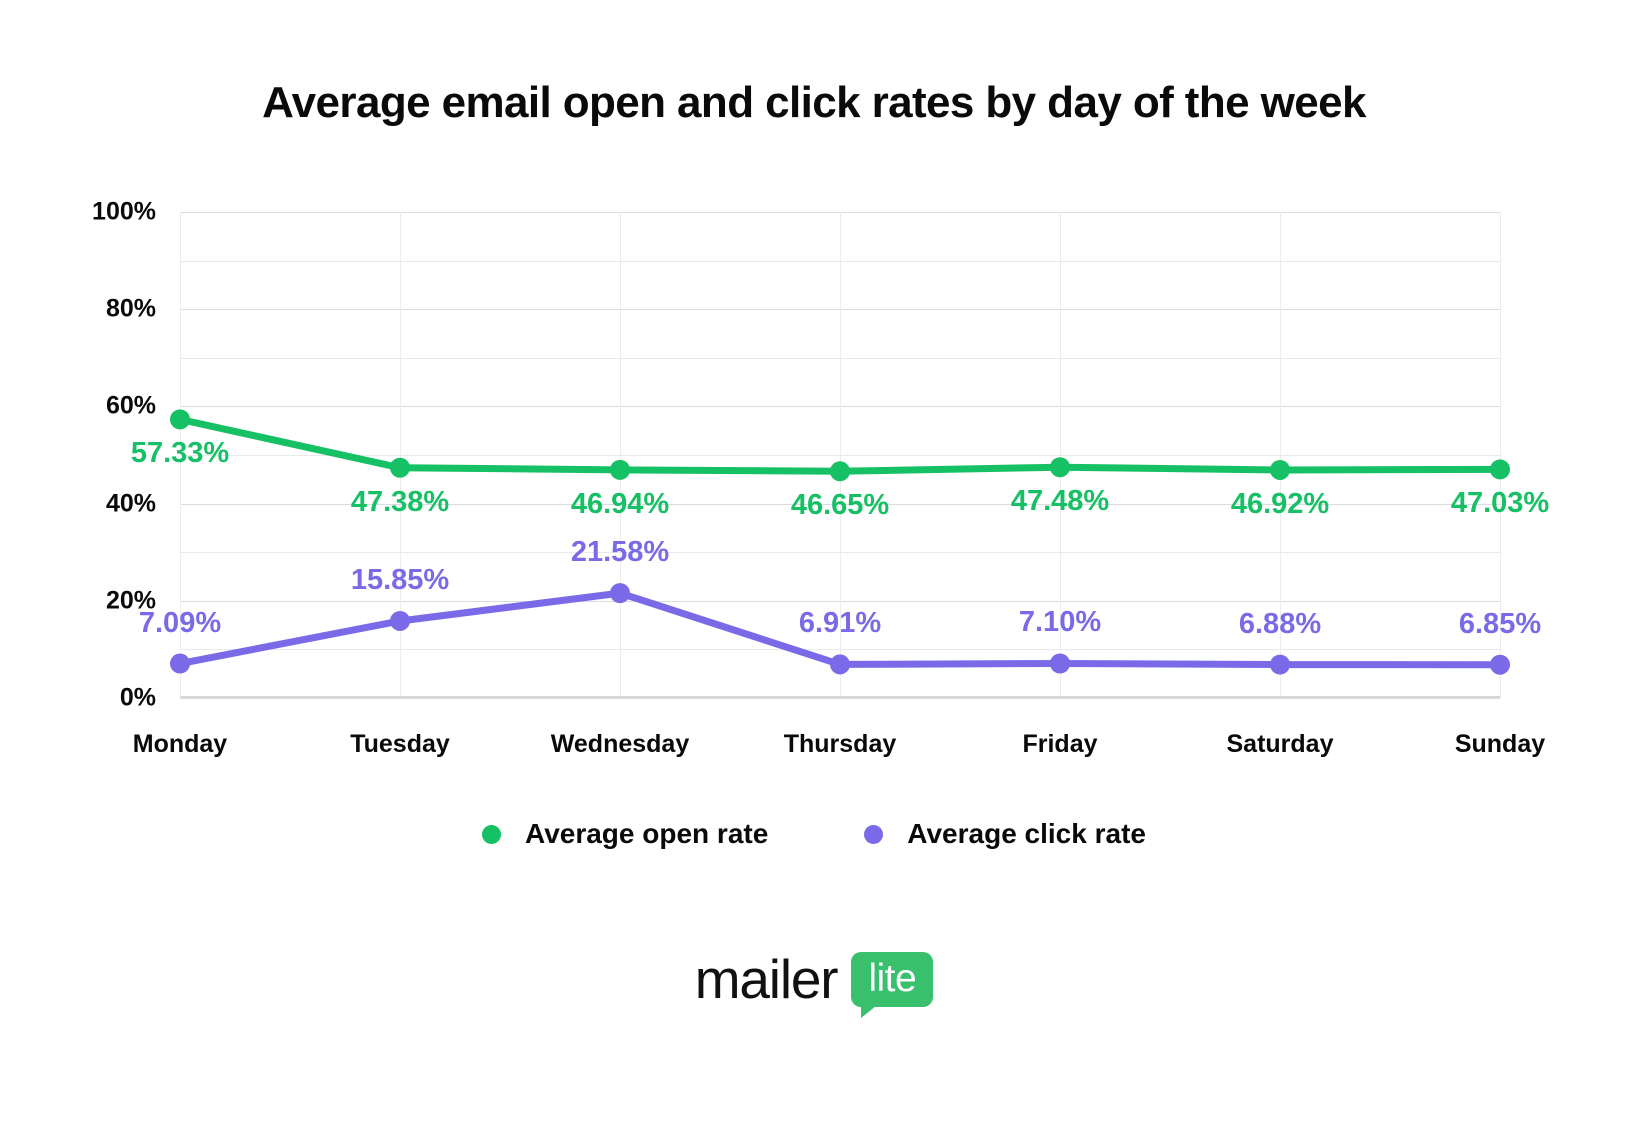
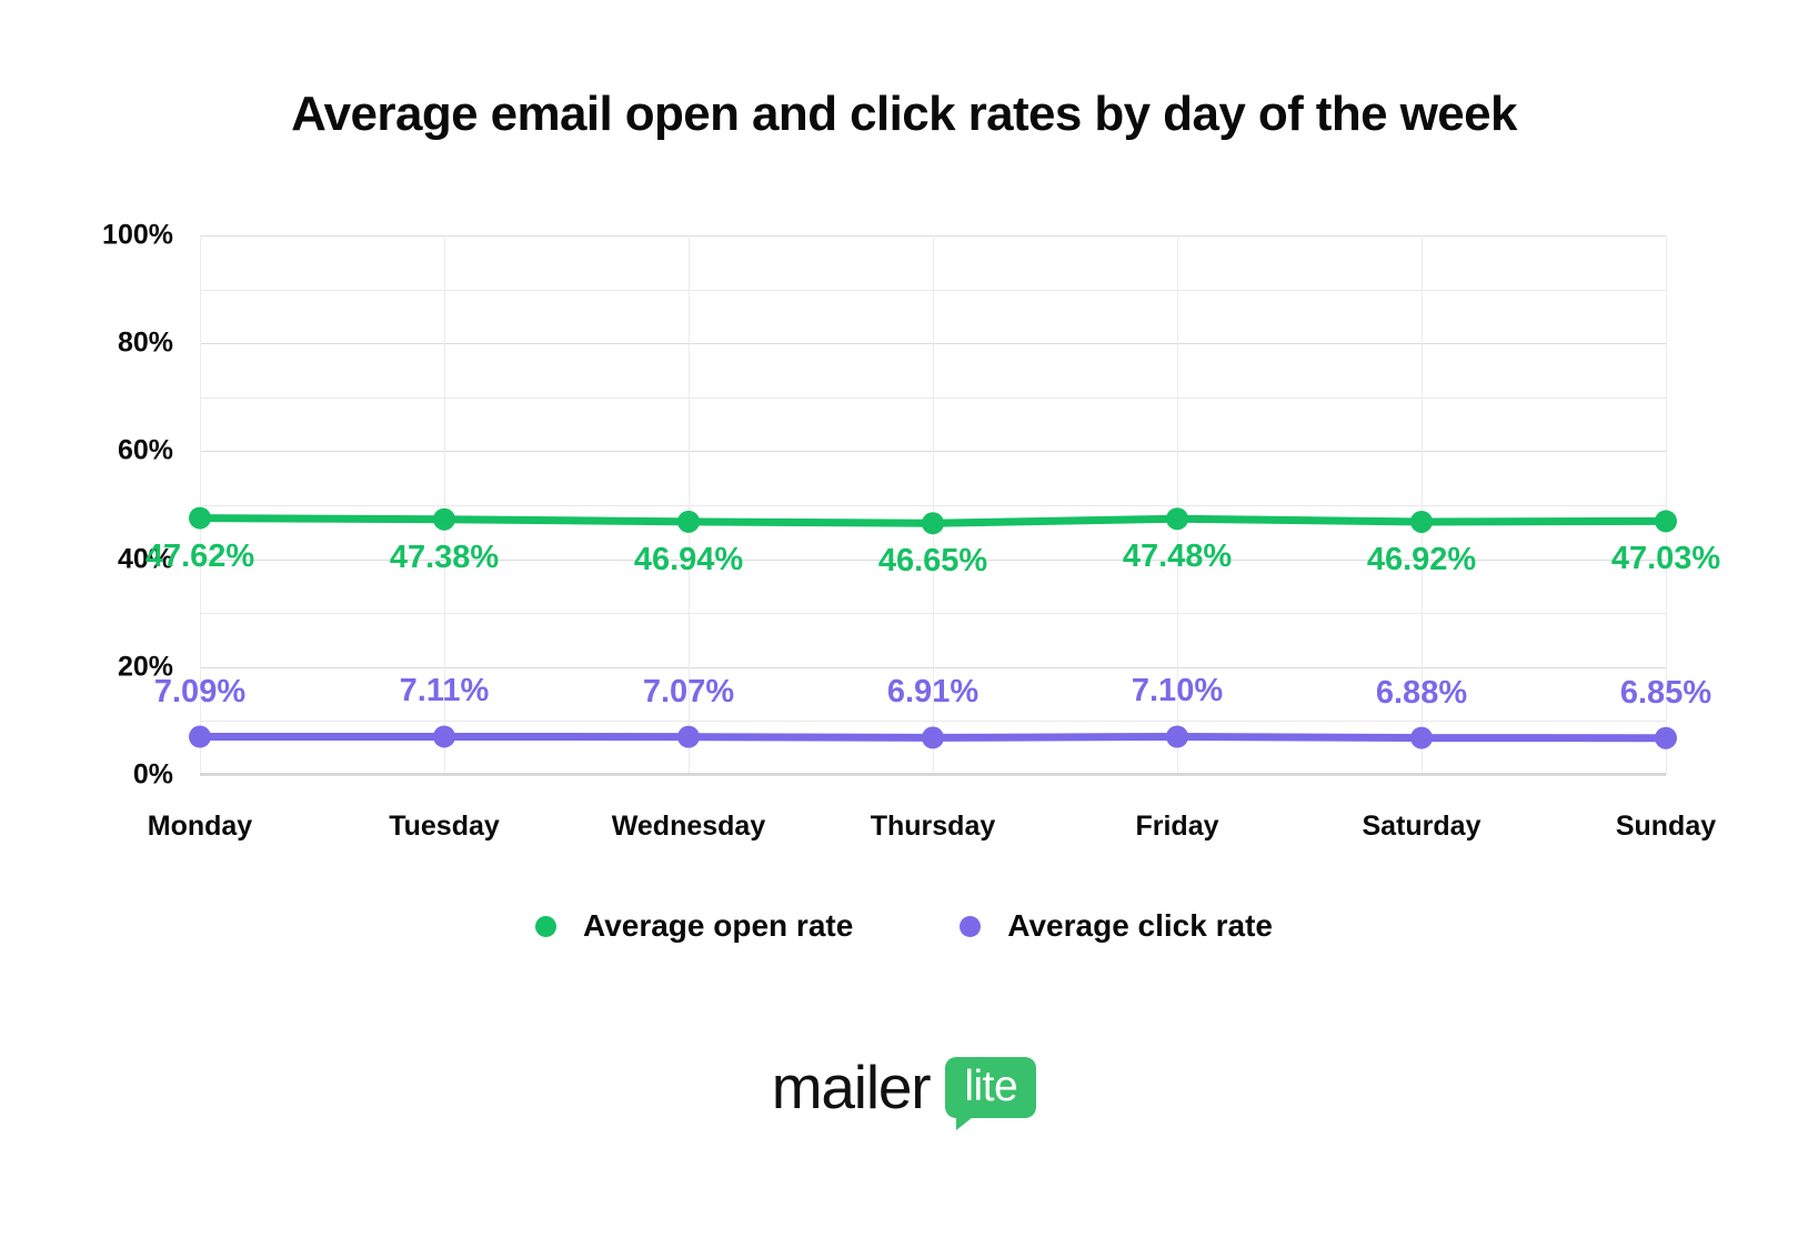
Average open rate/Monday: 57.33% -> 47.62%
Average click rate/Tuesday: 15.85% -> 7.11%
Average click rate/Wednesday: 21.58% -> 7.07%
